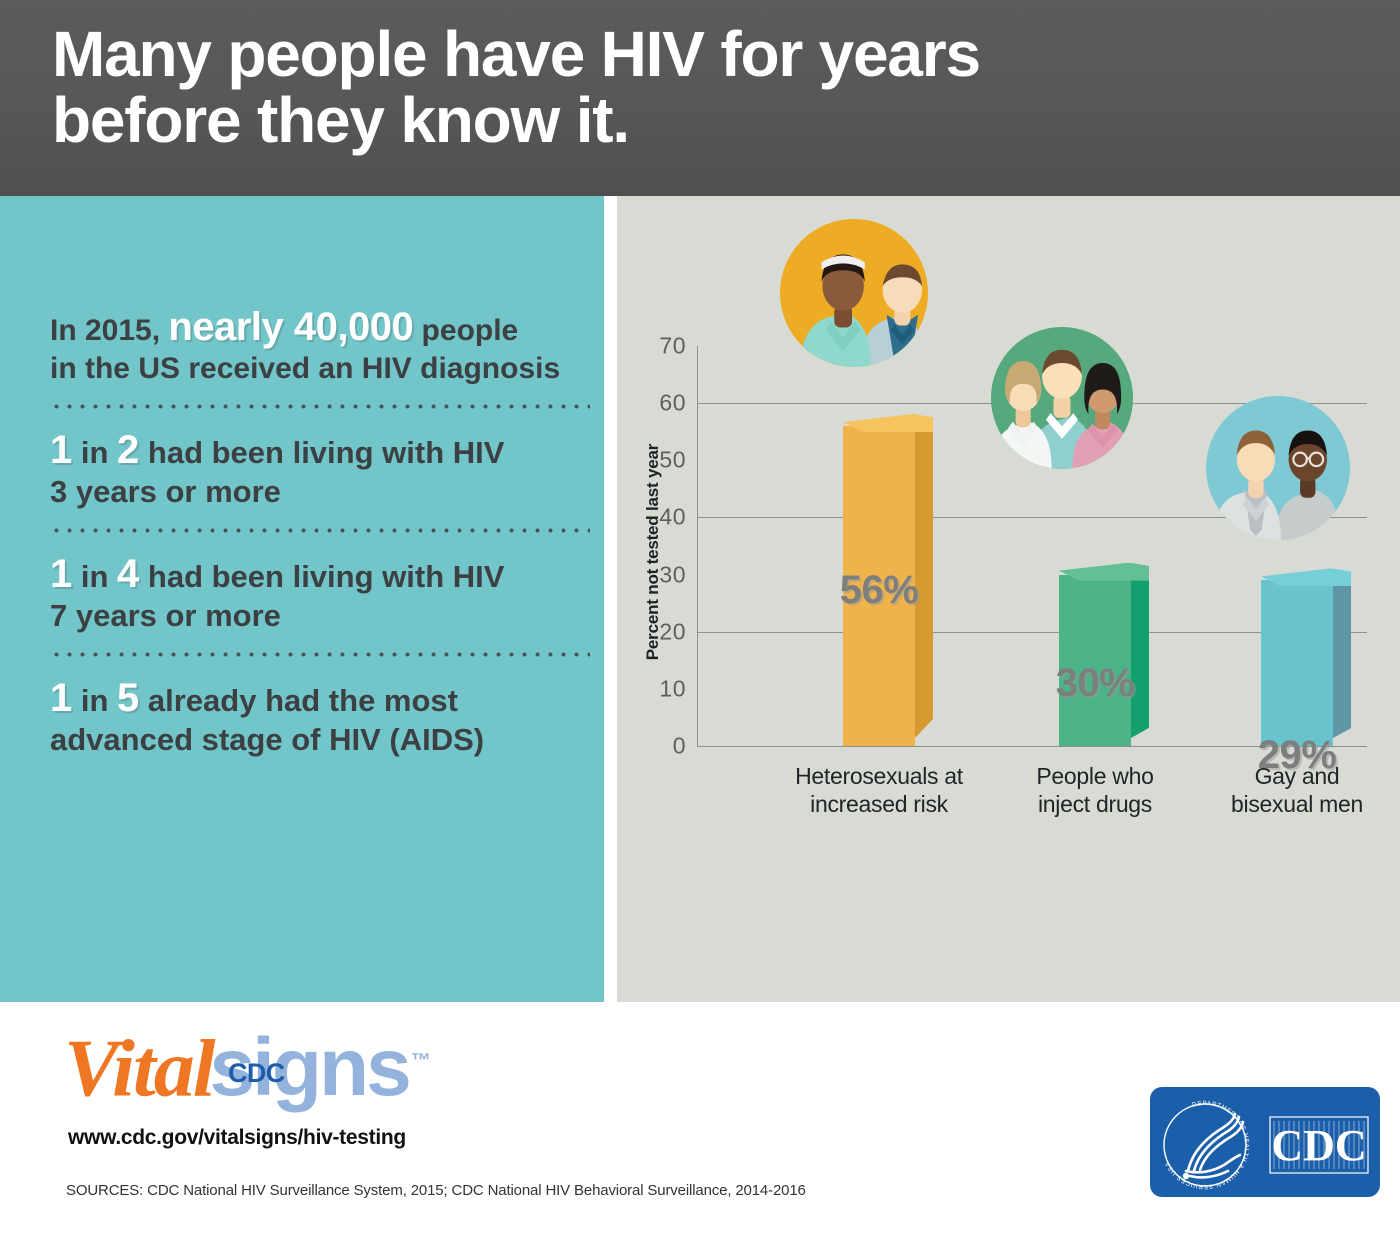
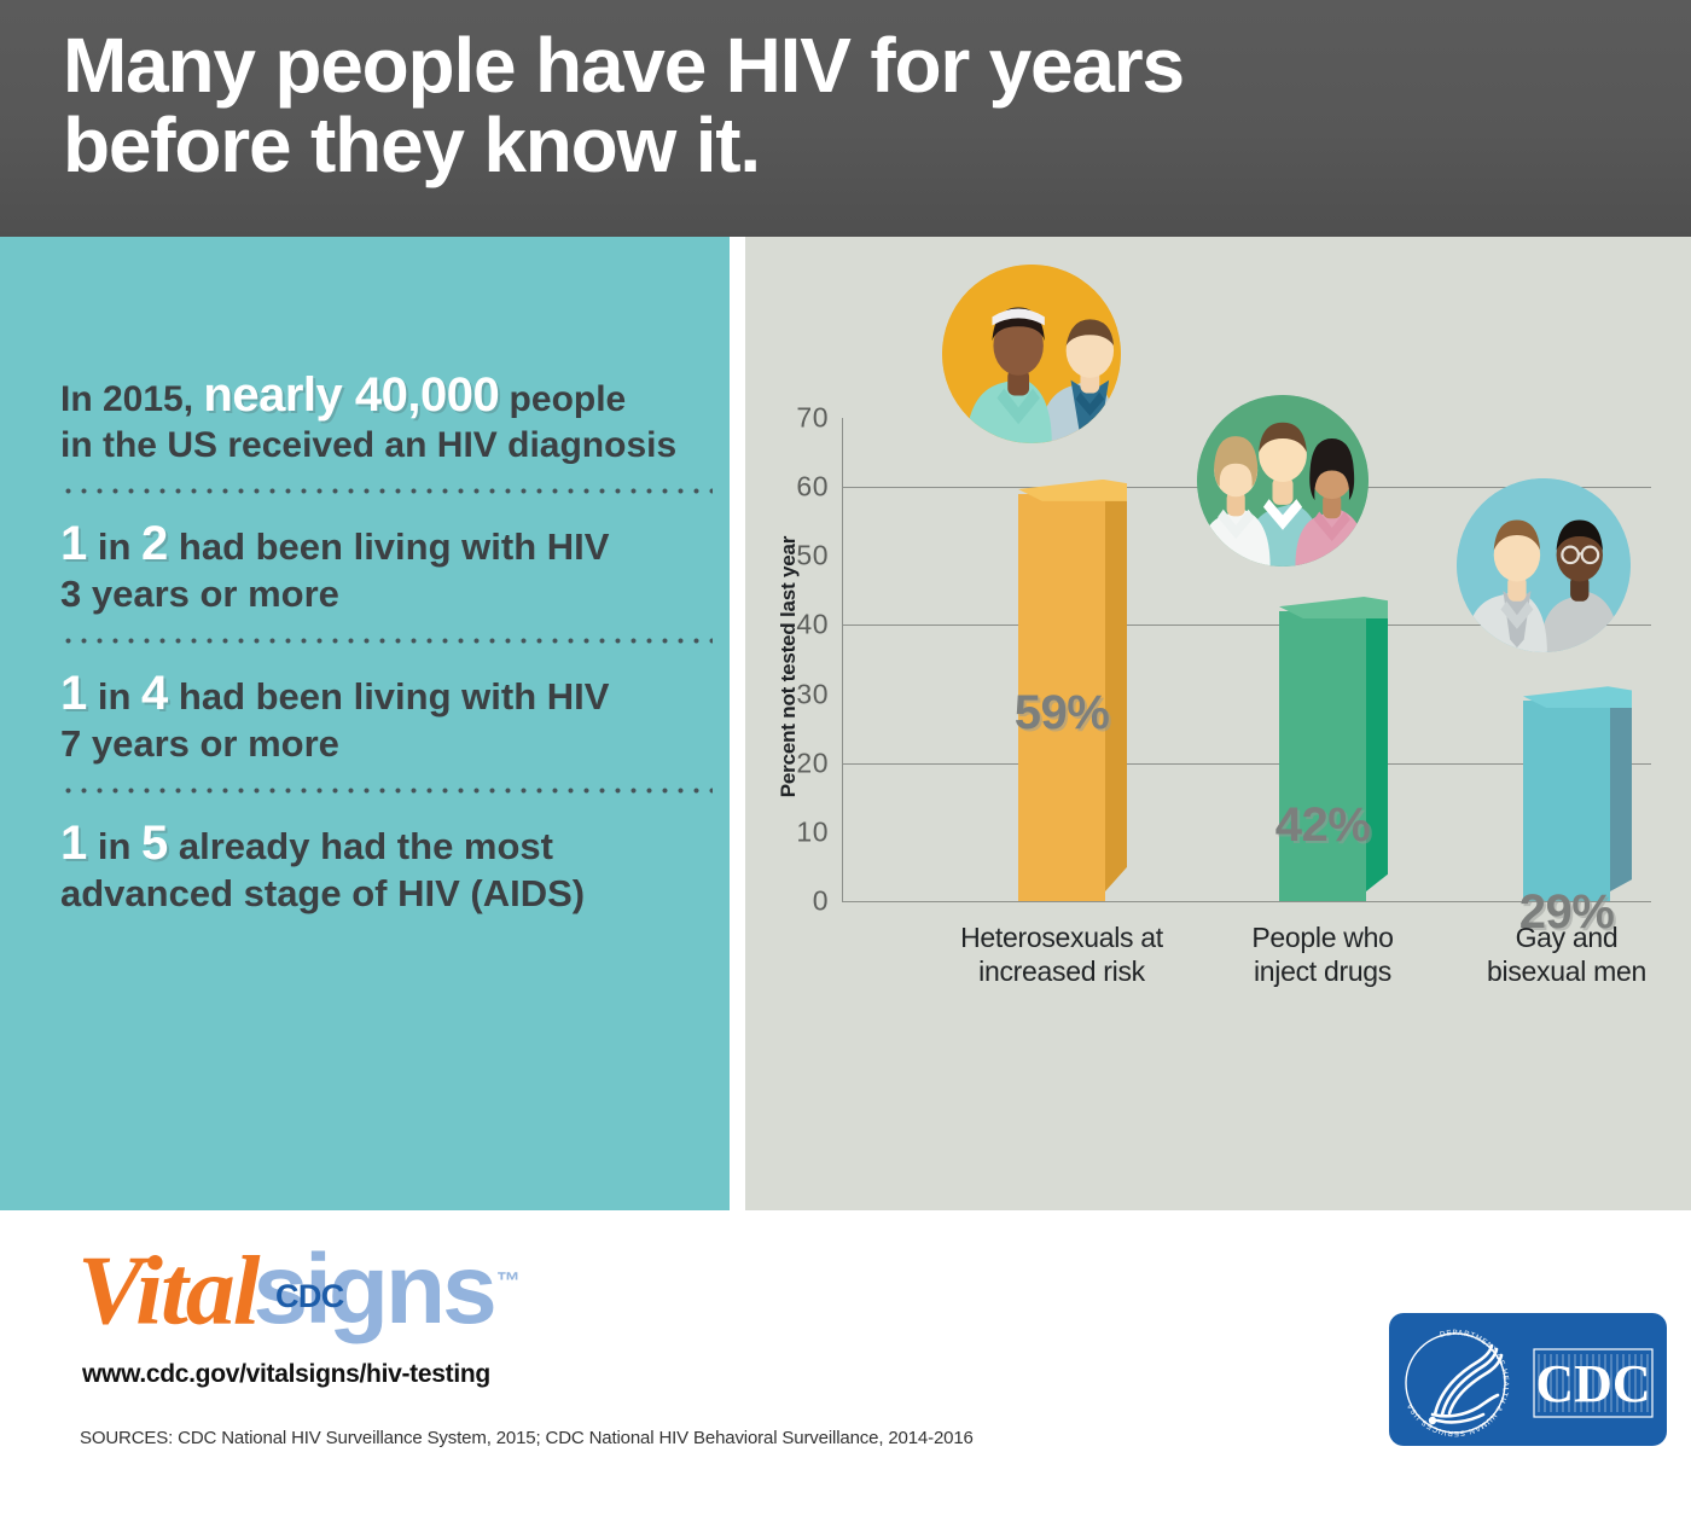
Heterosexuals at increased risk: 56% -> 59%
People who inject drugs: 30% -> 42%
